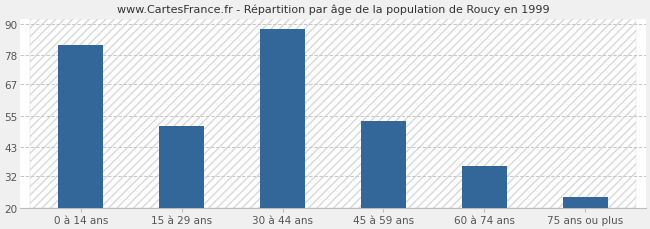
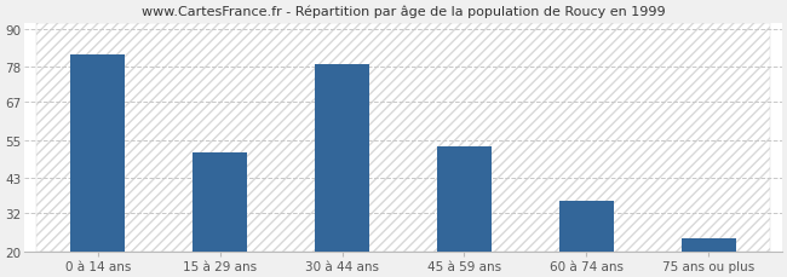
30 à 44 ans: 88 -> 79
